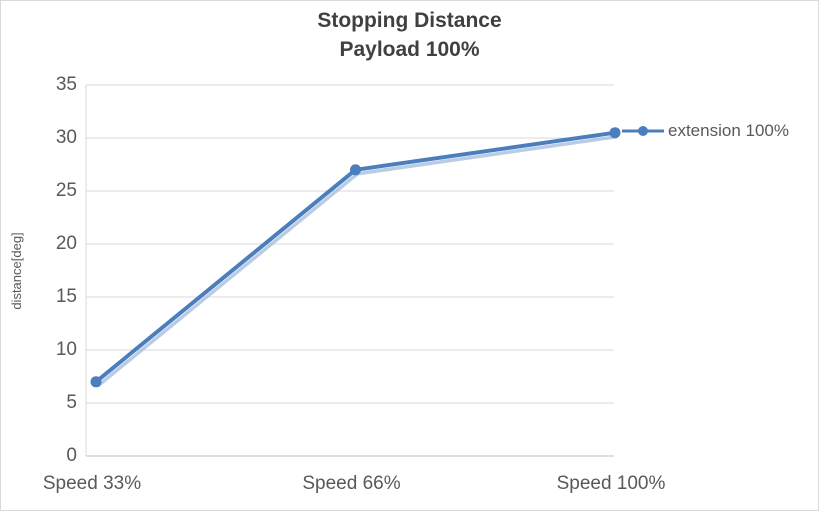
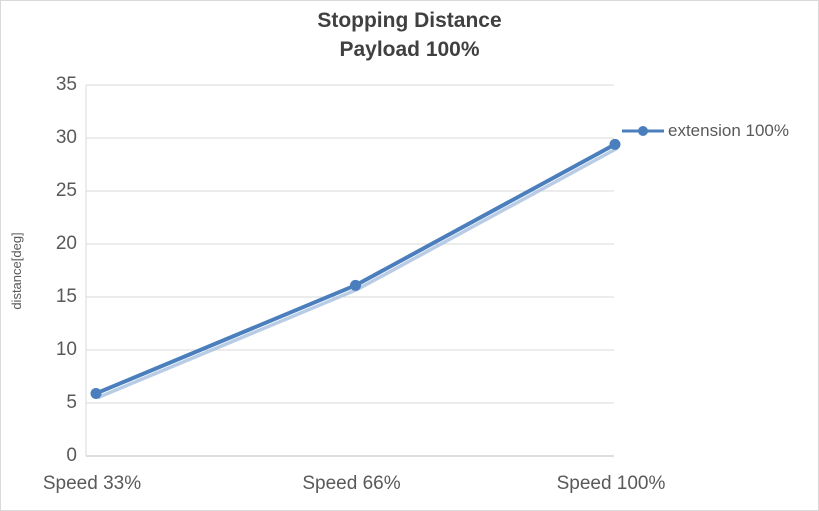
Speed 33%: 7.0 -> 5.9
Speed 66%: 27.0 -> 16.1
Speed 100%: 30.5 -> 29.4
